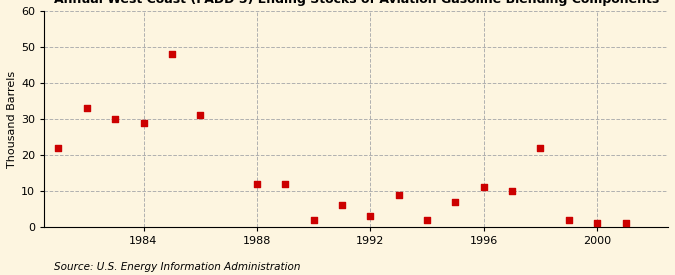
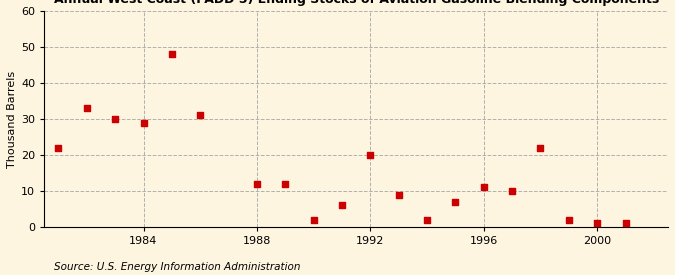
1992: 3 -> 20
